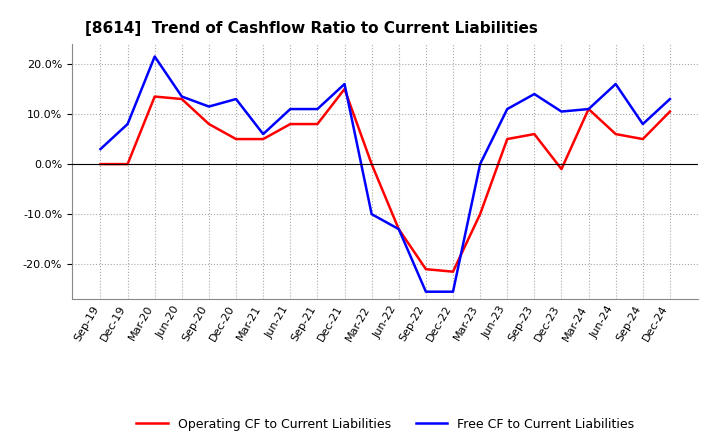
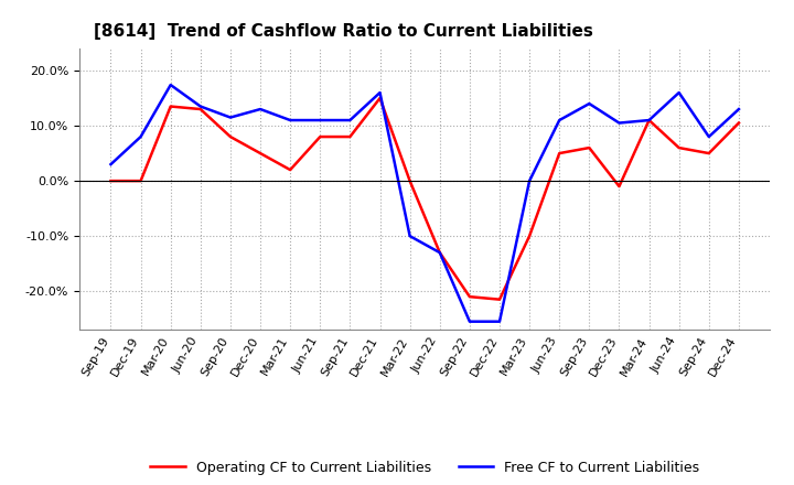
Free CF to Current Liabilities/Mar-20: 21.5% -> 17.4%
Operating CF to Current Liabilities/Mar-21: 5.0% -> 2.0%
Free CF to Current Liabilities/Mar-21: 6.0% -> 11.0%
